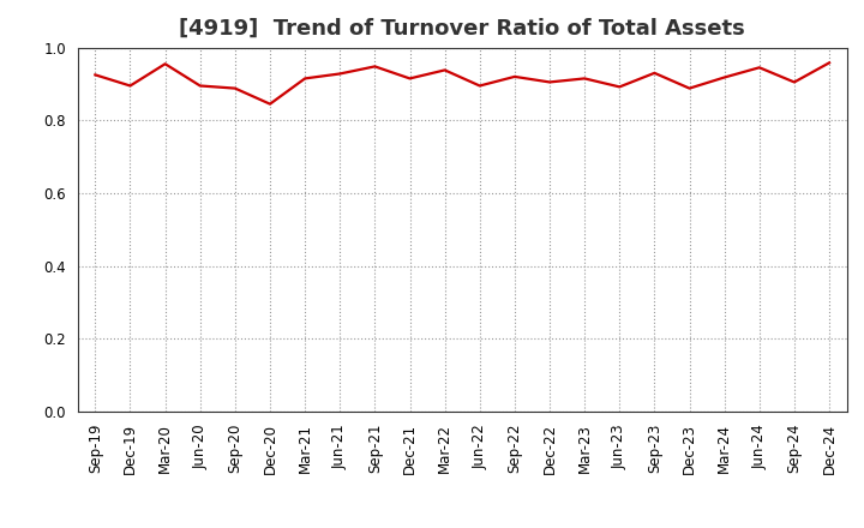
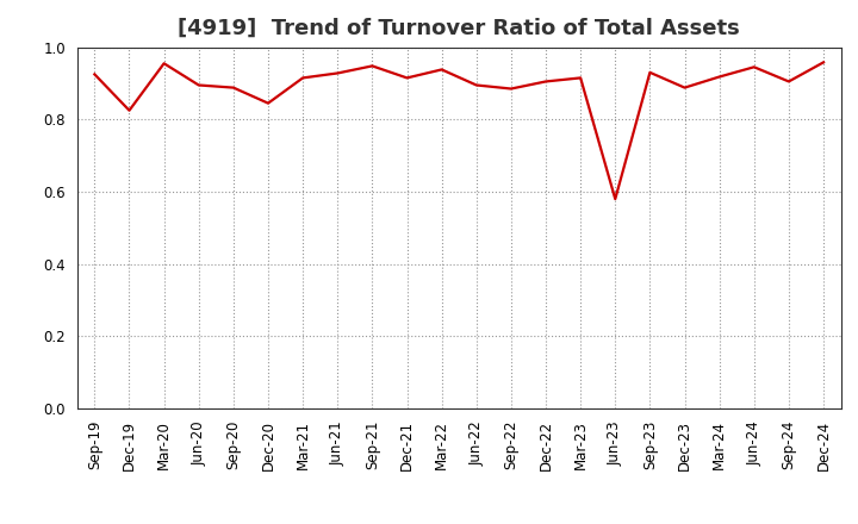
Dec-19: 0.895 -> 0.825
Sep-22: 0.920 -> 0.885
Jun-23: 0.892 -> 0.580
